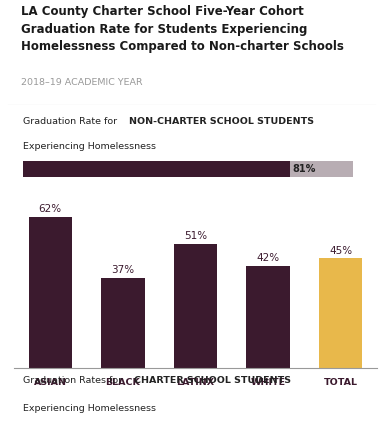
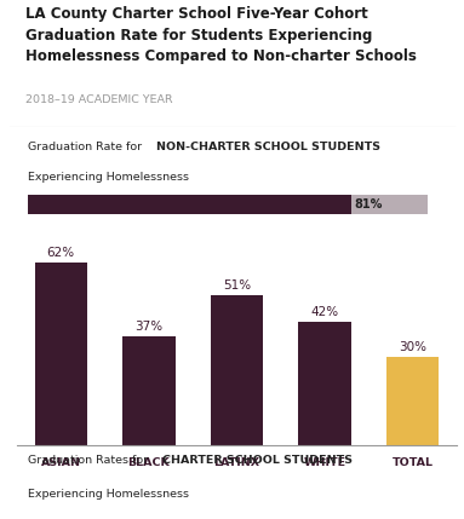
TOTAL: 45% -> 30%
